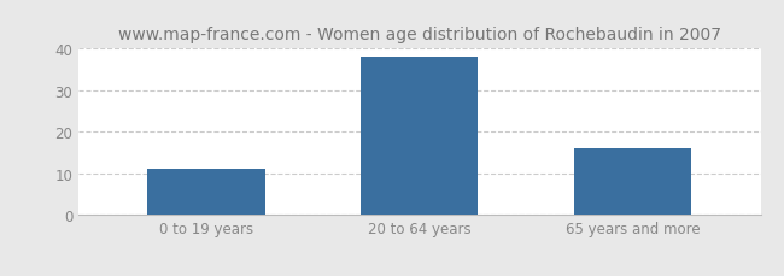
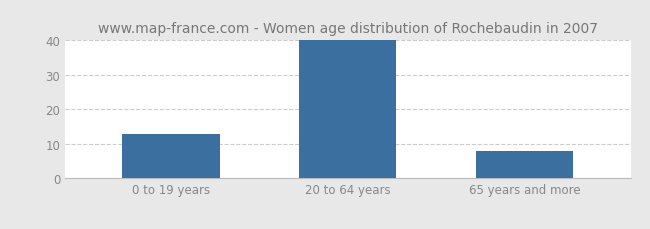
0 to 19 years: 11 -> 13
20 to 64 years: 38 -> 40
65 years and more: 16 -> 8
